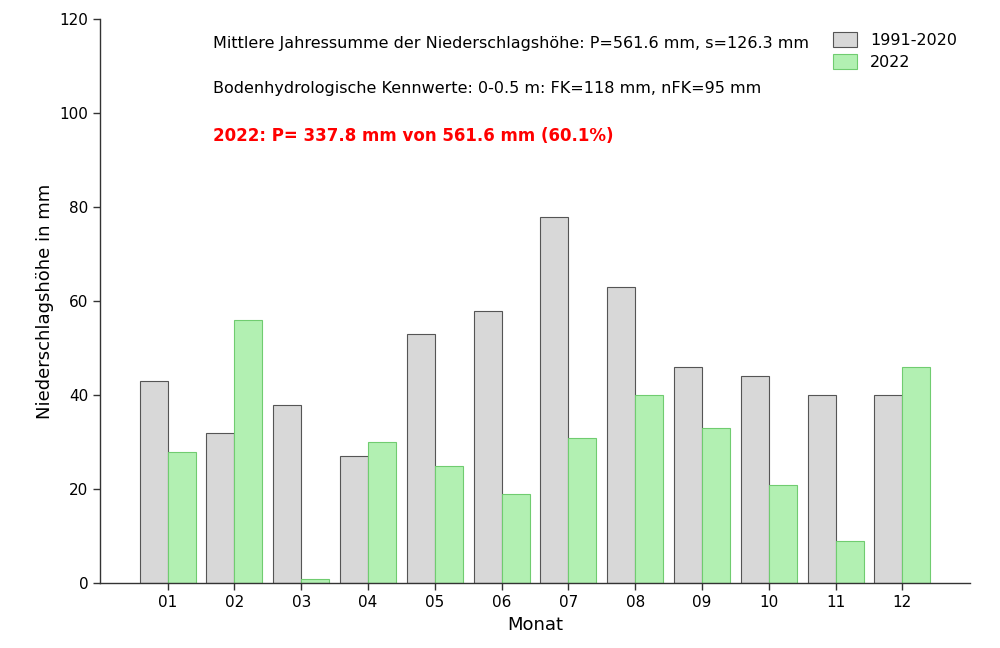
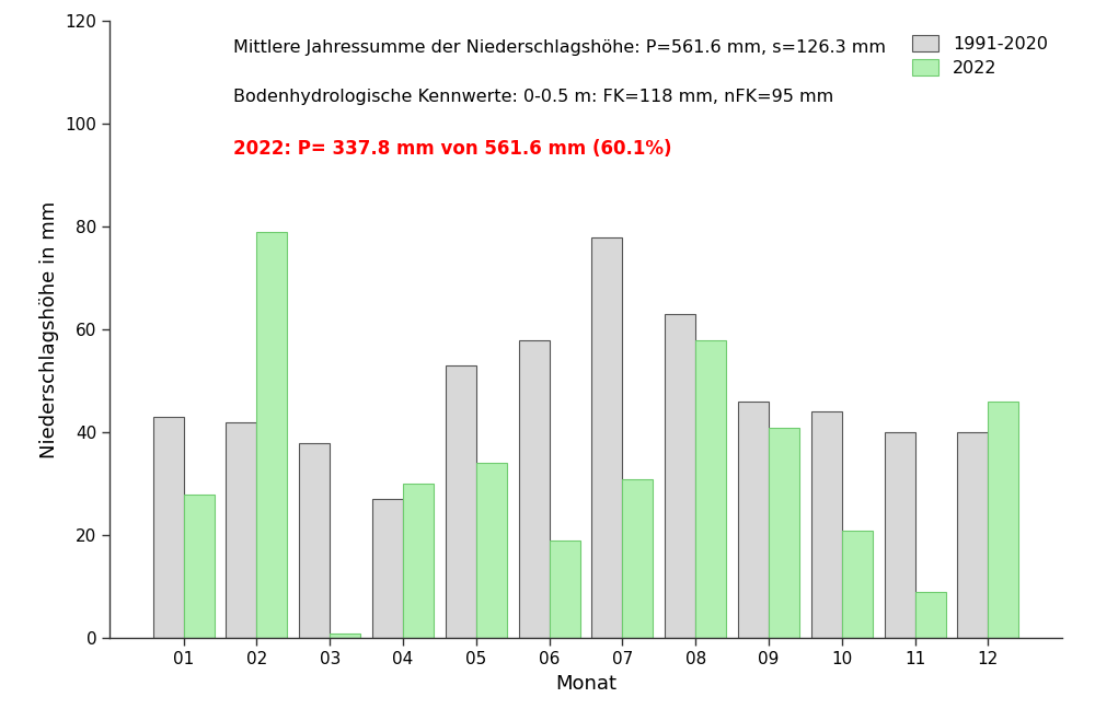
1991-2020/02: 32 -> 42
2022/02: 56 -> 79
2022/05: 25 -> 34
2022/08: 40 -> 58
2022/09: 33 -> 41
